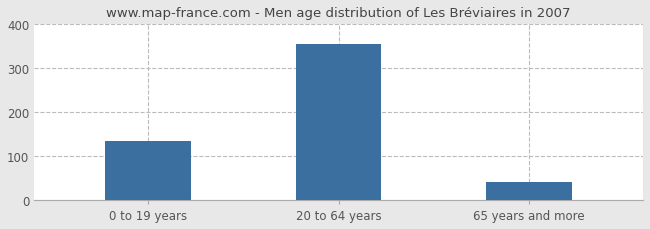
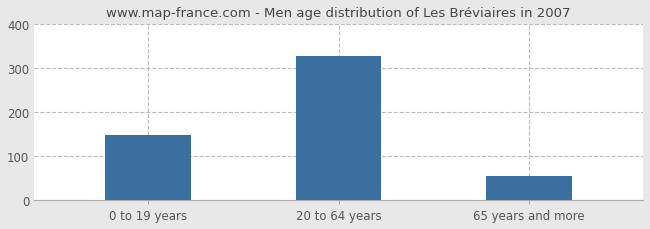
0 to 19 years: 135 -> 148
20 to 64 years: 355 -> 328
65 years and more: 40 -> 54
